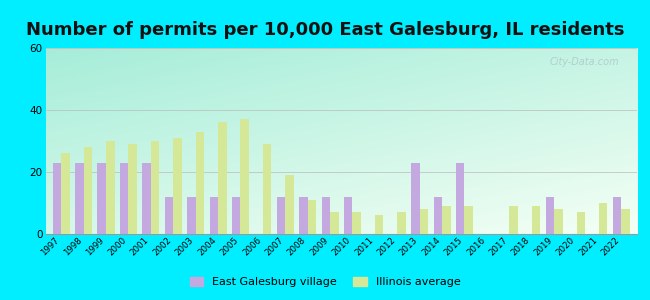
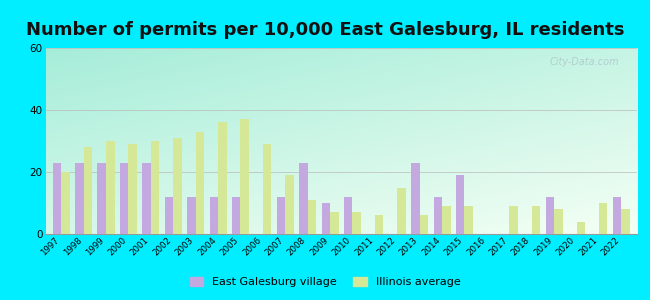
Illinois average/1997: 26 -> 20
East Galesburg village/2008: 12 -> 23
East Galesburg village/2009: 12 -> 10
Illinois average/2012: 7 -> 15
Illinois average/2013: 8 -> 6
East Galesburg village/2015: 23 -> 19
Illinois average/2020: 7 -> 4
